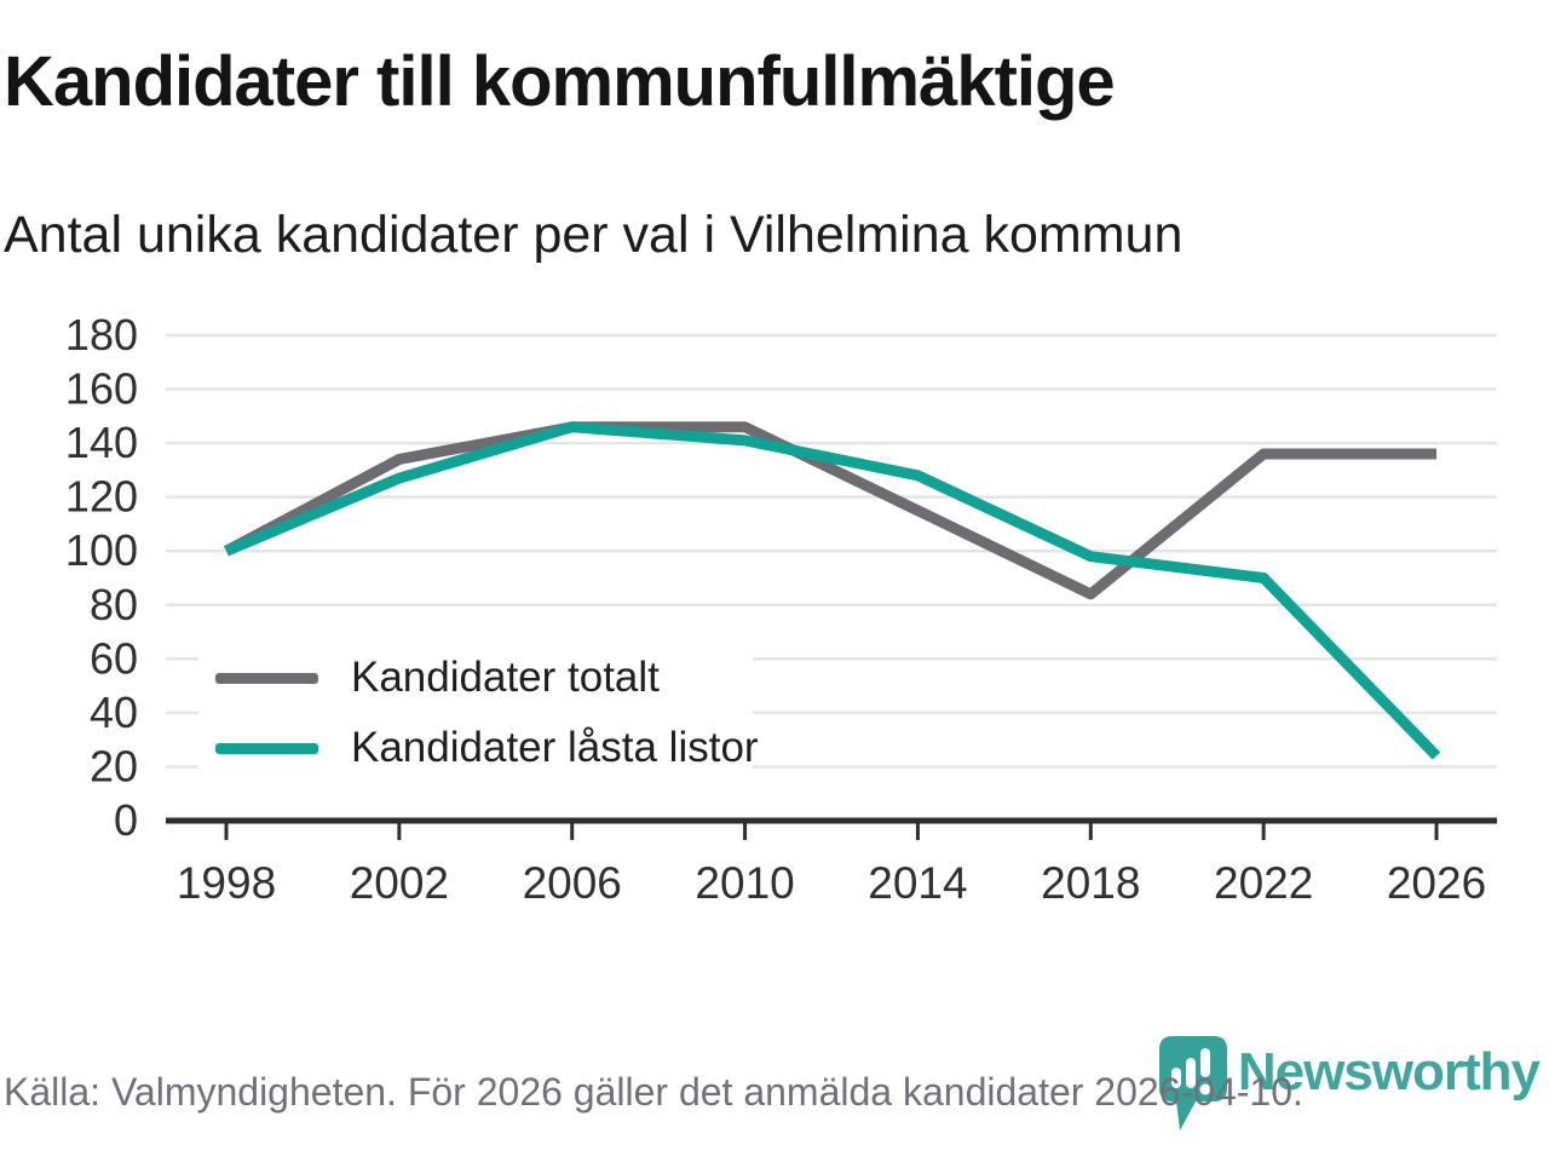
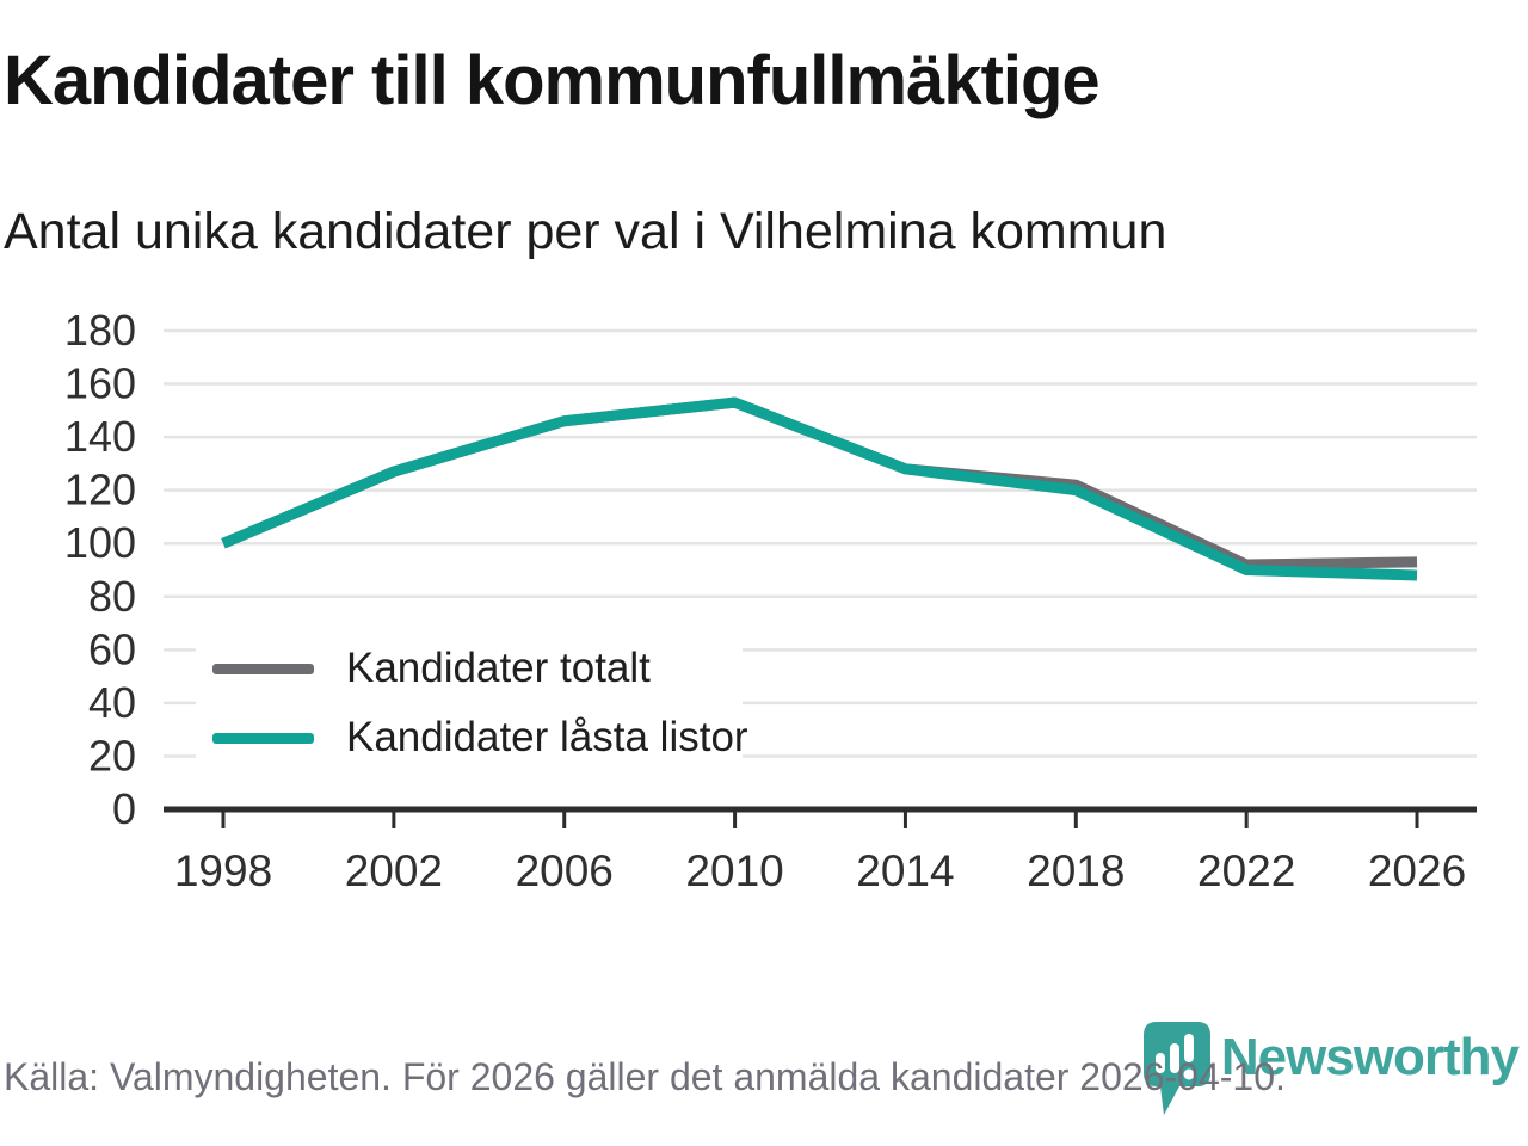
Kandidater totalt/2002: 134 -> 127
Kandidater totalt/2010: 146 -> 153
Kandidater låsta listor/2010: 141 -> 153
Kandidater totalt/2014: 115 -> 128
Kandidater totalt/2018: 84 -> 122
Kandidater låsta listor/2018: 98 -> 120
Kandidater totalt/2022: 136 -> 92
Kandidater totalt/2026: 136 -> 93
Kandidater låsta listor/2026: 24 -> 88
